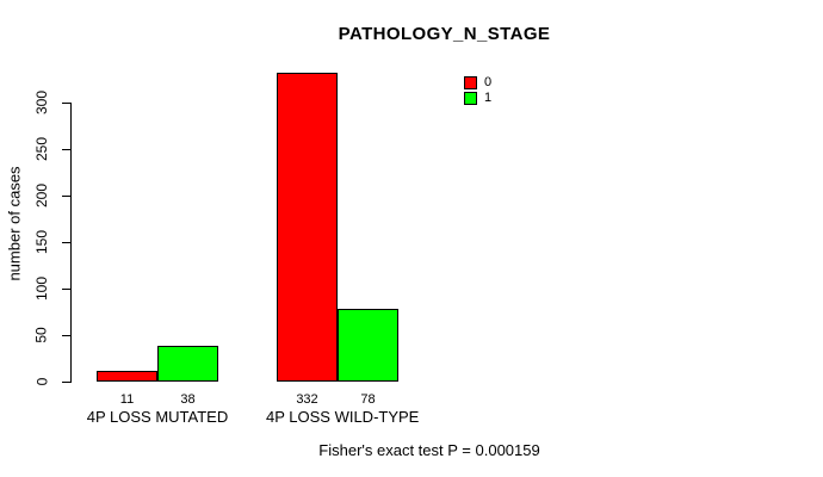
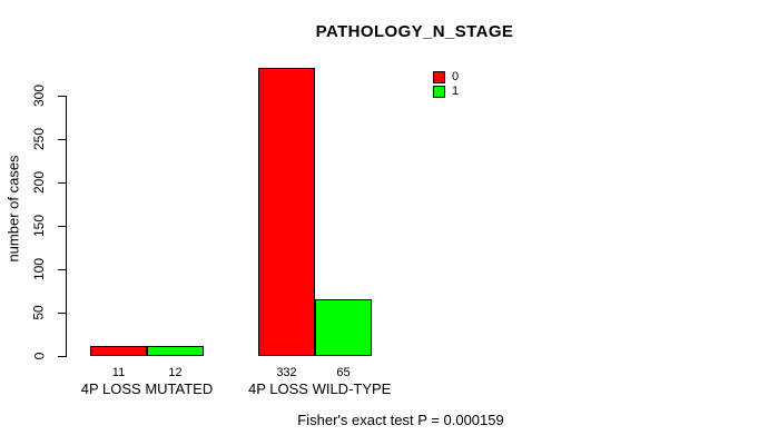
1/4P LOSS MUTATED: 38 -> 12
1/4P LOSS WILD-TYPE: 78 -> 65
